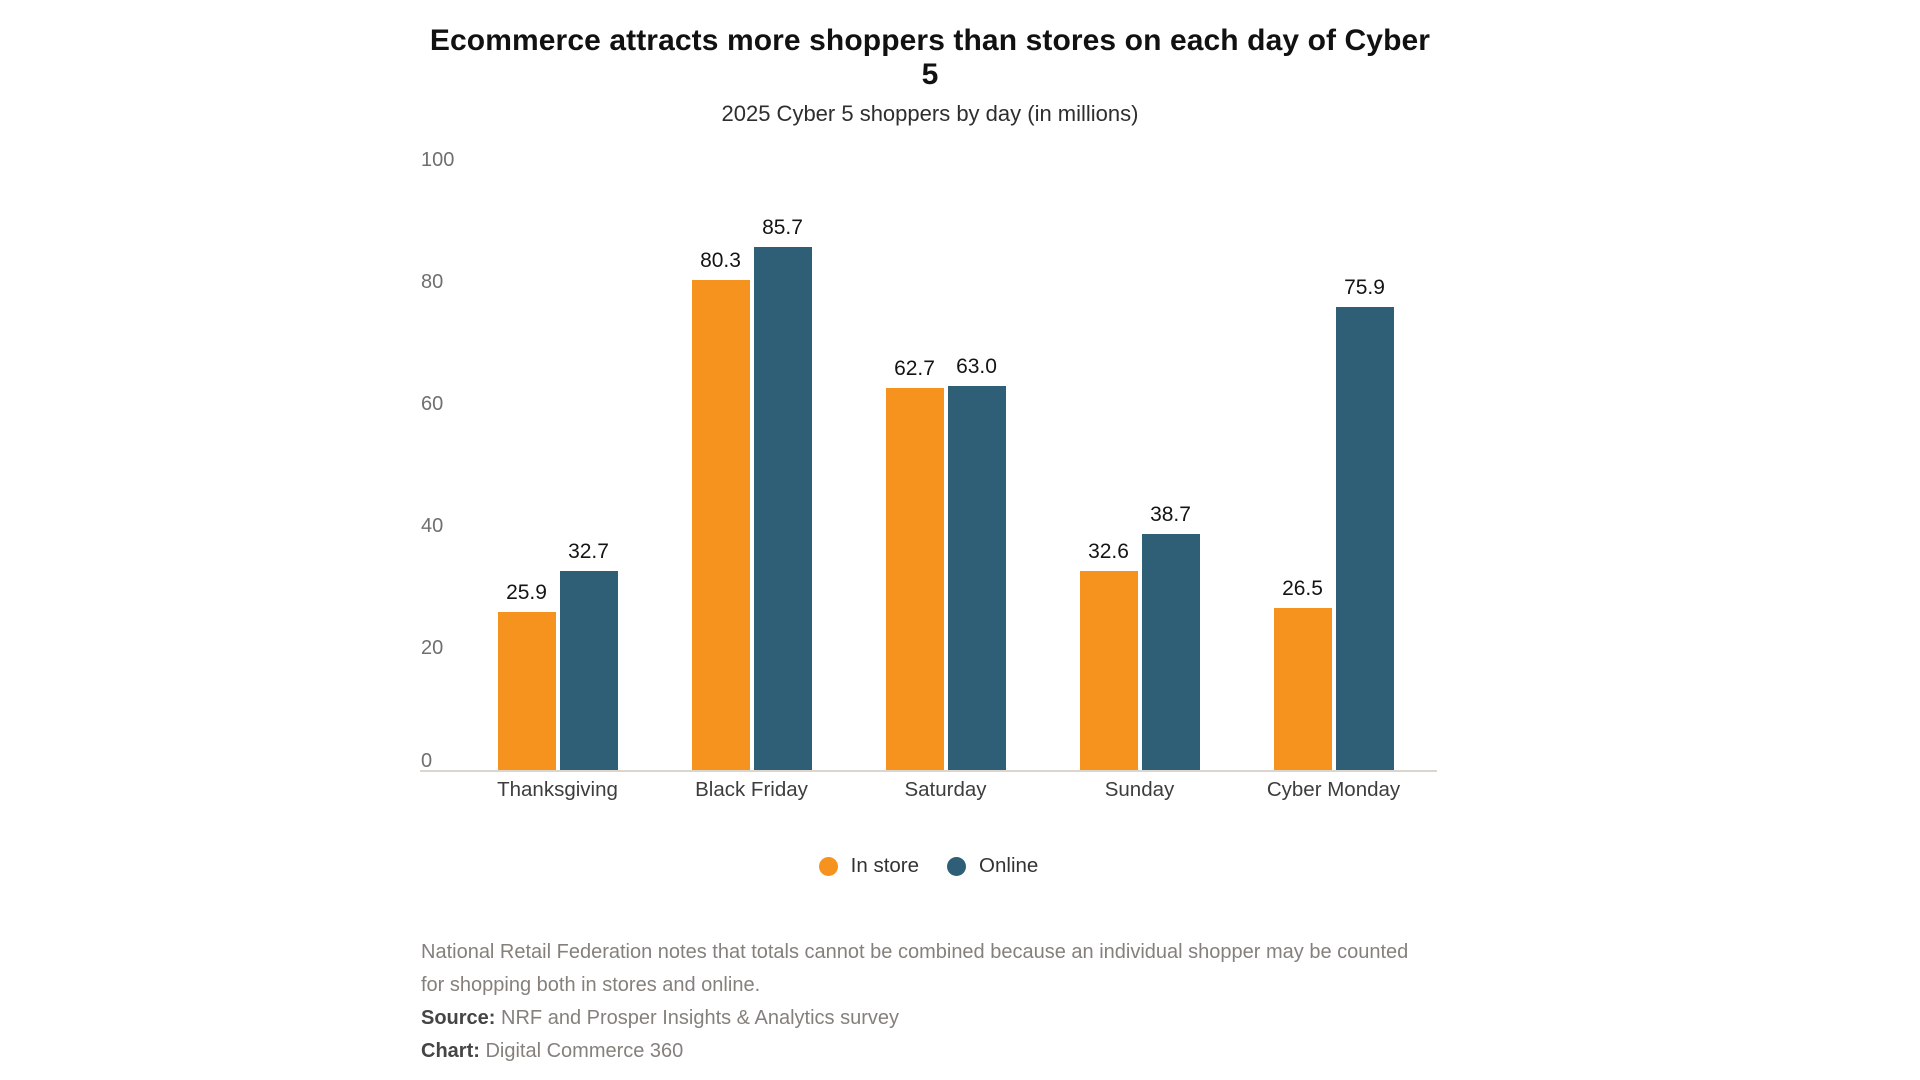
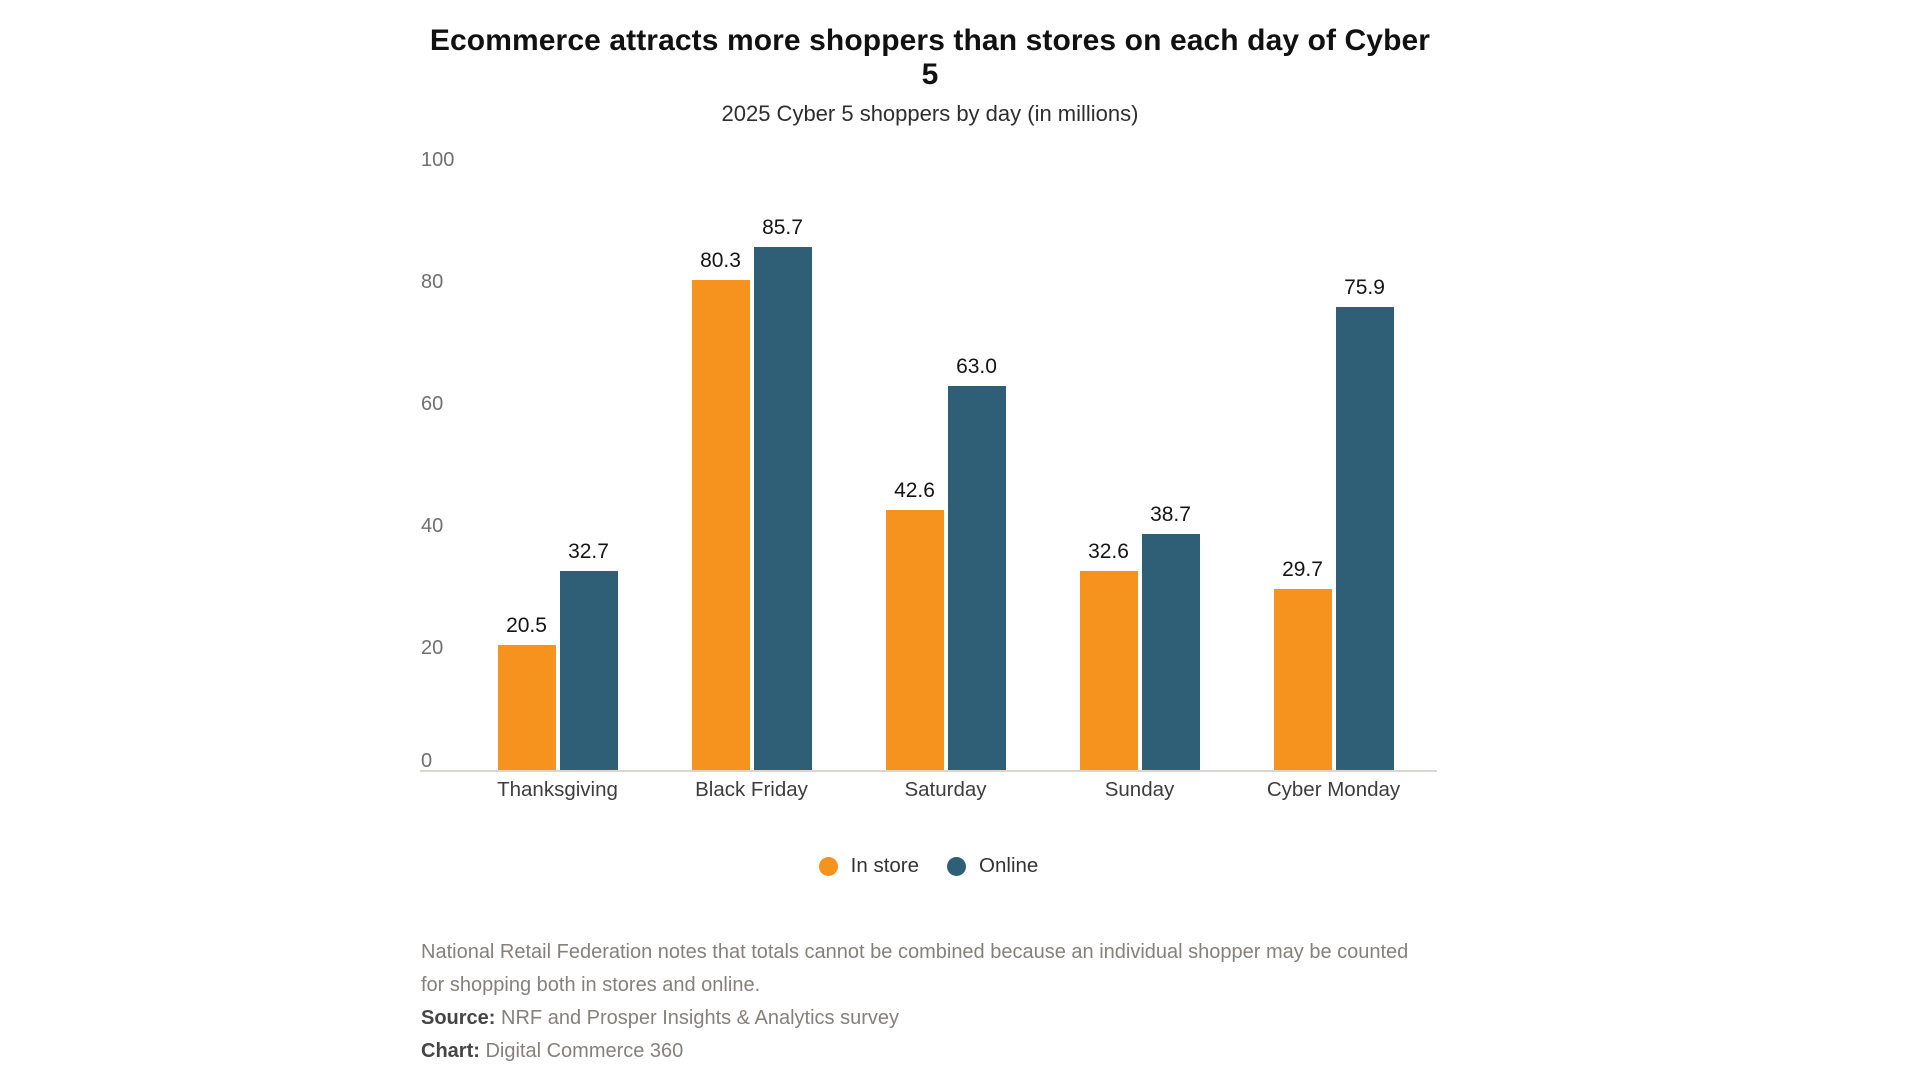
In store/Thanksgiving: 25.9 -> 20.5
In store/Saturday: 62.7 -> 42.6
In store/Cyber Monday: 26.5 -> 29.7
